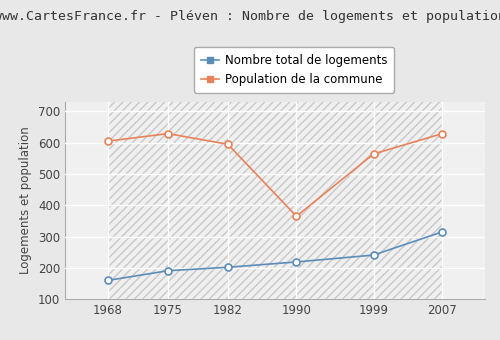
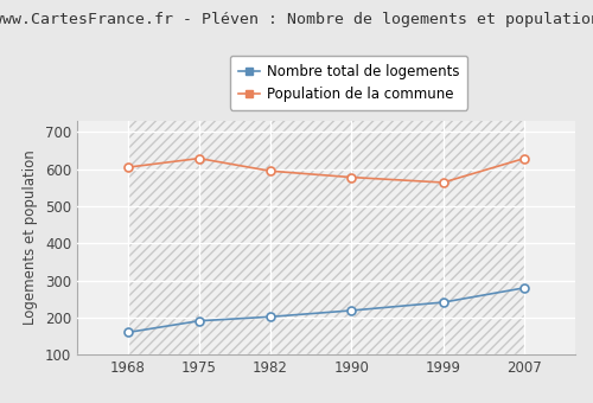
Population de la commune/1990: 365 -> 578
Nombre total de logements/2007: 315 -> 280
